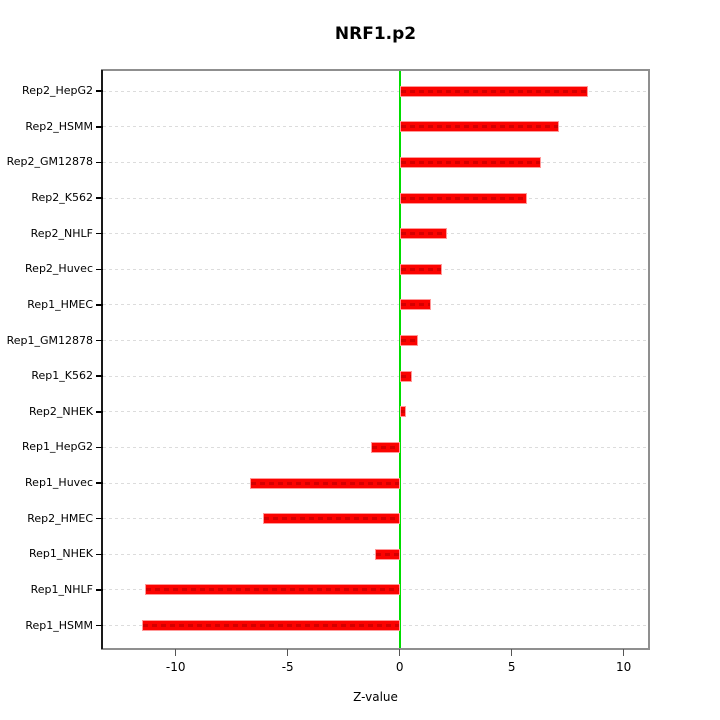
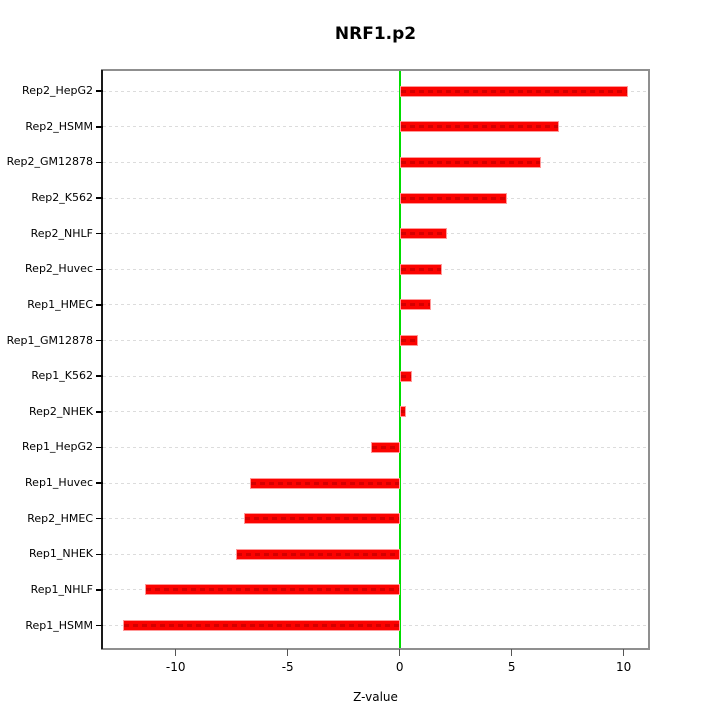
Rep2_HepG2: 8.4 -> 10.2
Rep2_K562: 5.7 -> 4.8
Rep2_HMEC: -6.1 -> -7.0
Rep1_NHEK: -1.1 -> -7.3
Rep1_HSMM: -11.5 -> -12.3
